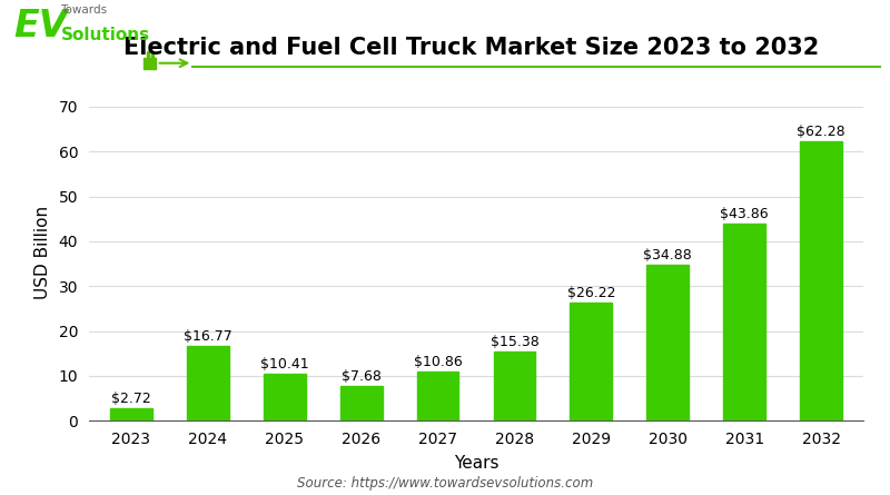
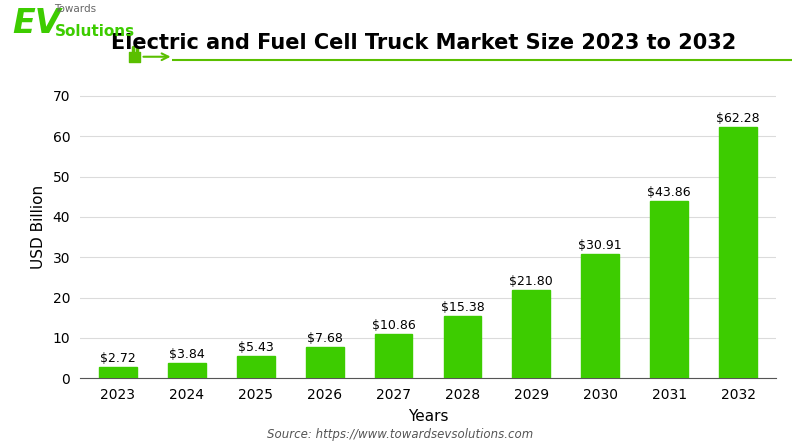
2024: $16.77 -> $3.84
2025: $10.41 -> $5.43
2029: $26.22 -> $21.80
2030: $34.88 -> $30.91
